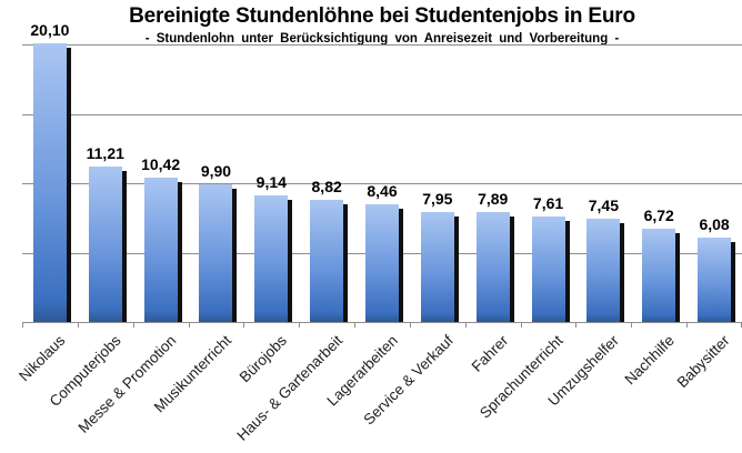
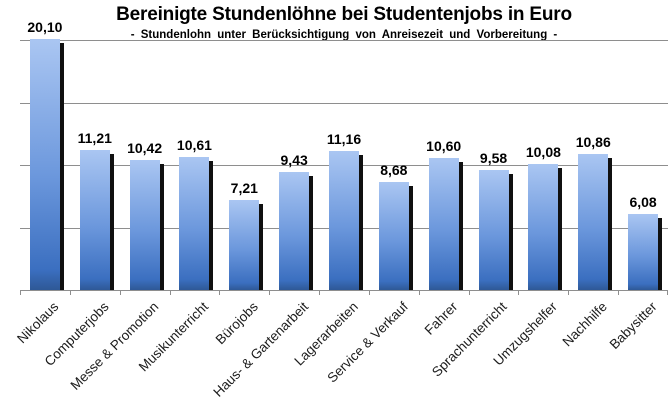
Musikunterricht: 9,90 -> 10,61
Bürojobs: 9,14 -> 7,21
Haus- & Gartenarbeit: 8,82 -> 9,43
Lagerarbeiten: 8,46 -> 11,16
Service & Verkauf: 7,95 -> 8,68
Fahrer: 7,89 -> 10,60
Sprachunterricht: 7,61 -> 9,58
Umzugshelfer: 7,45 -> 10,08
Nachhilfe: 6,72 -> 10,86
